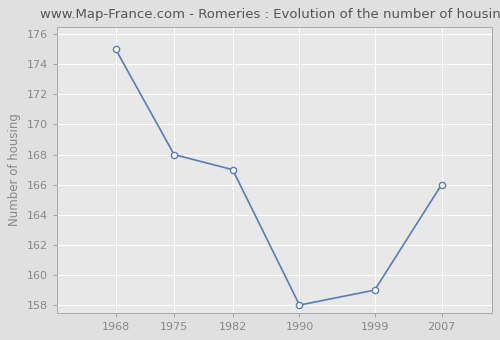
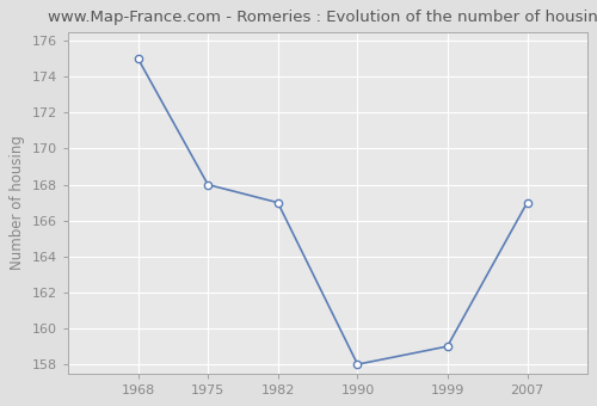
2007: 166 -> 167
